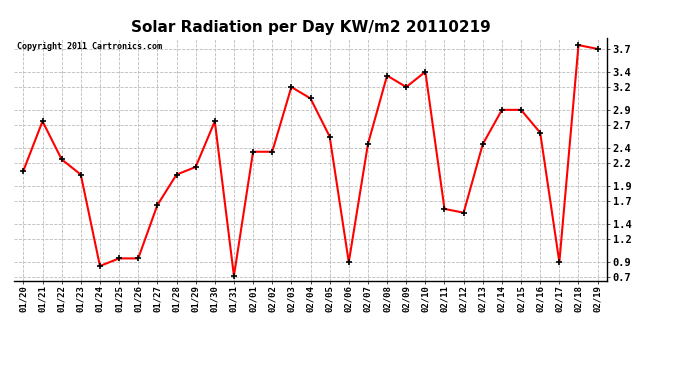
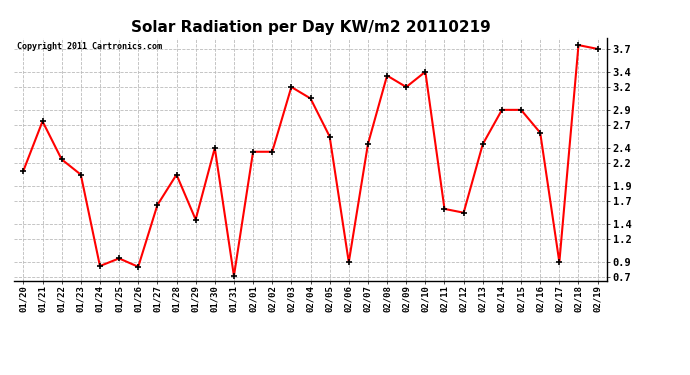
01/26: 0.95 -> 0.84
01/29: 2.15 -> 1.46
01/30: 2.75 -> 2.40
